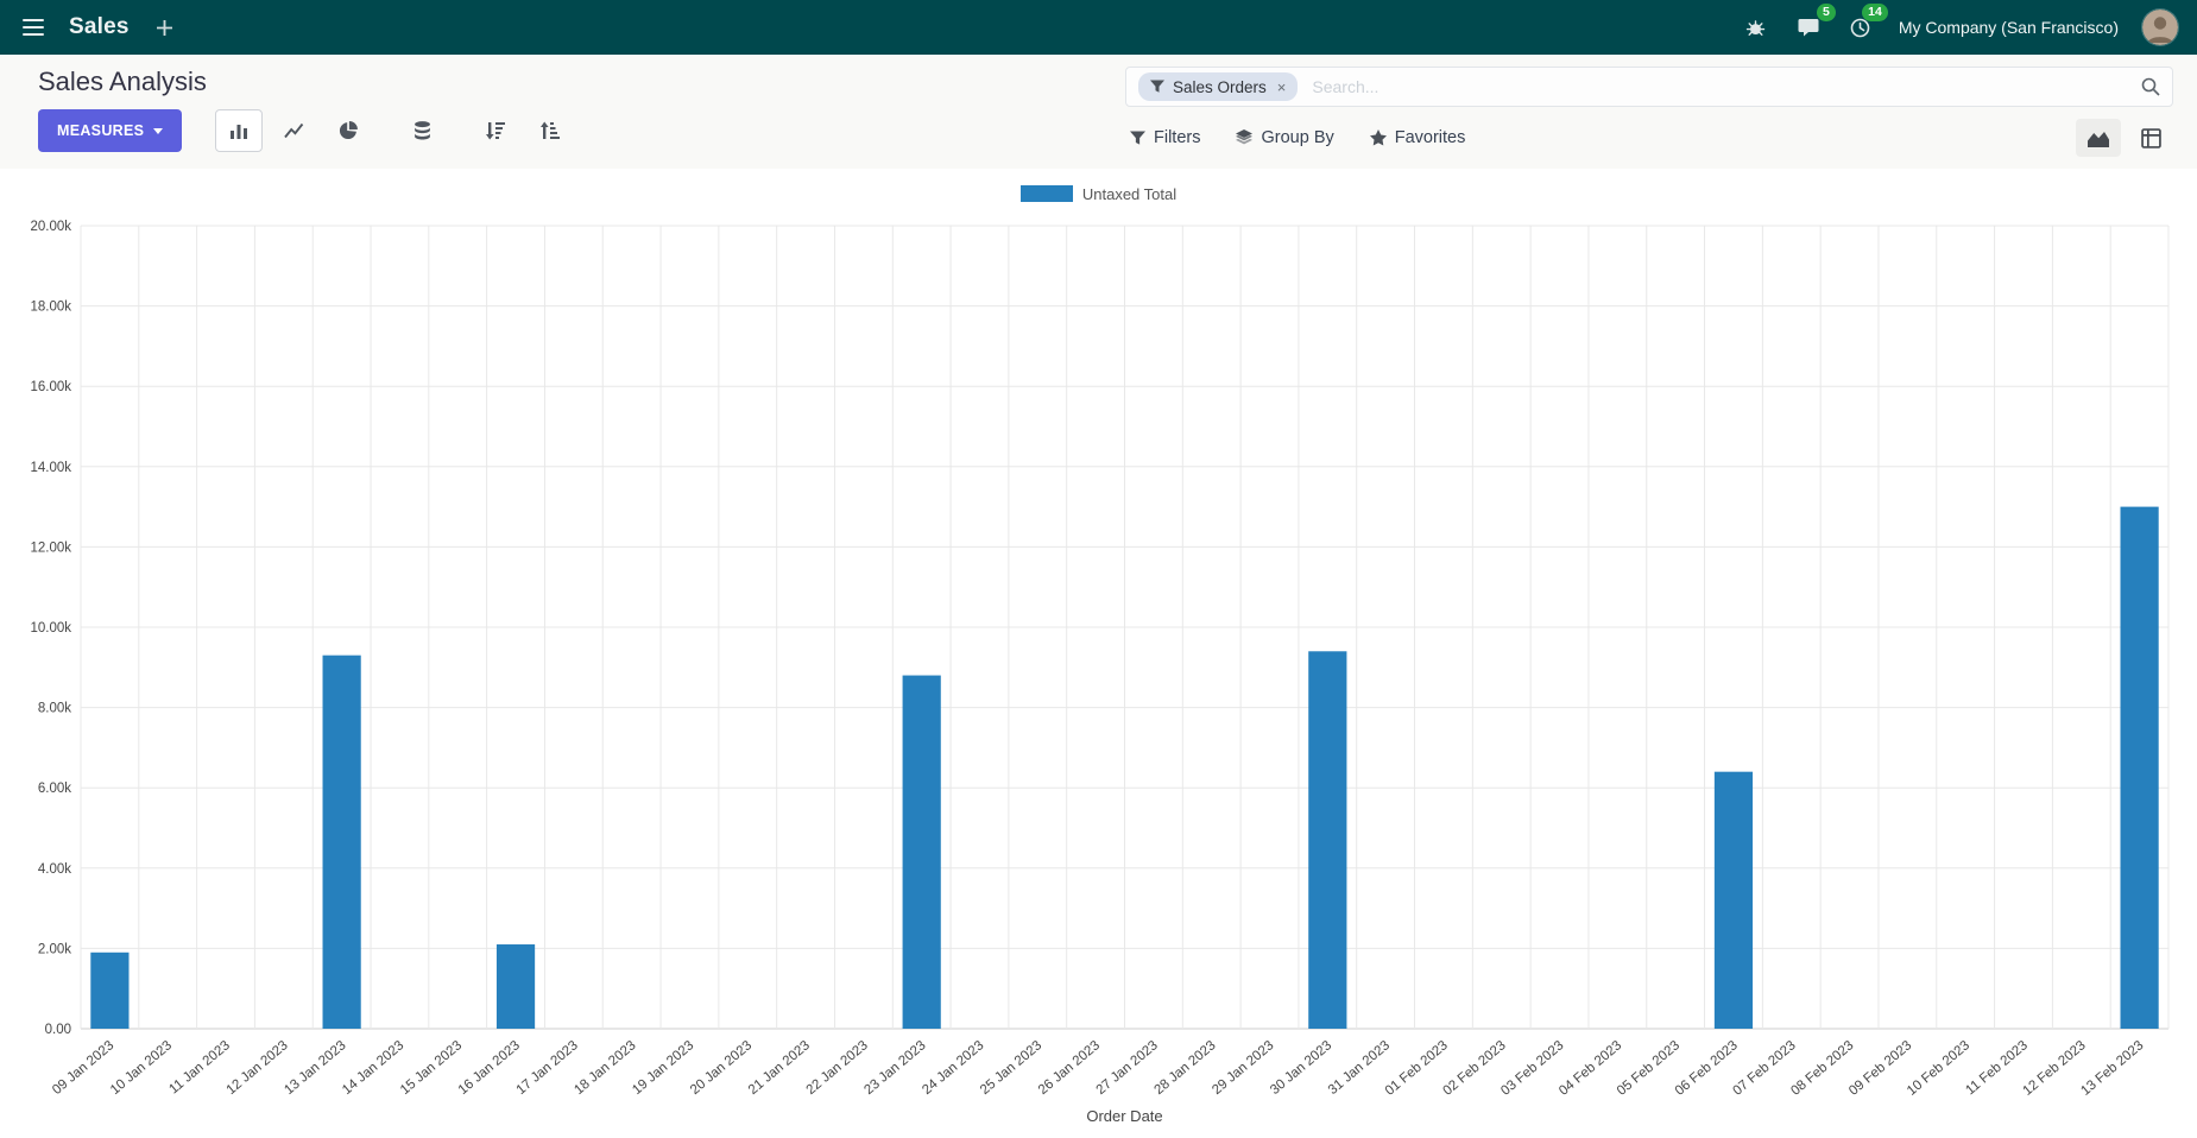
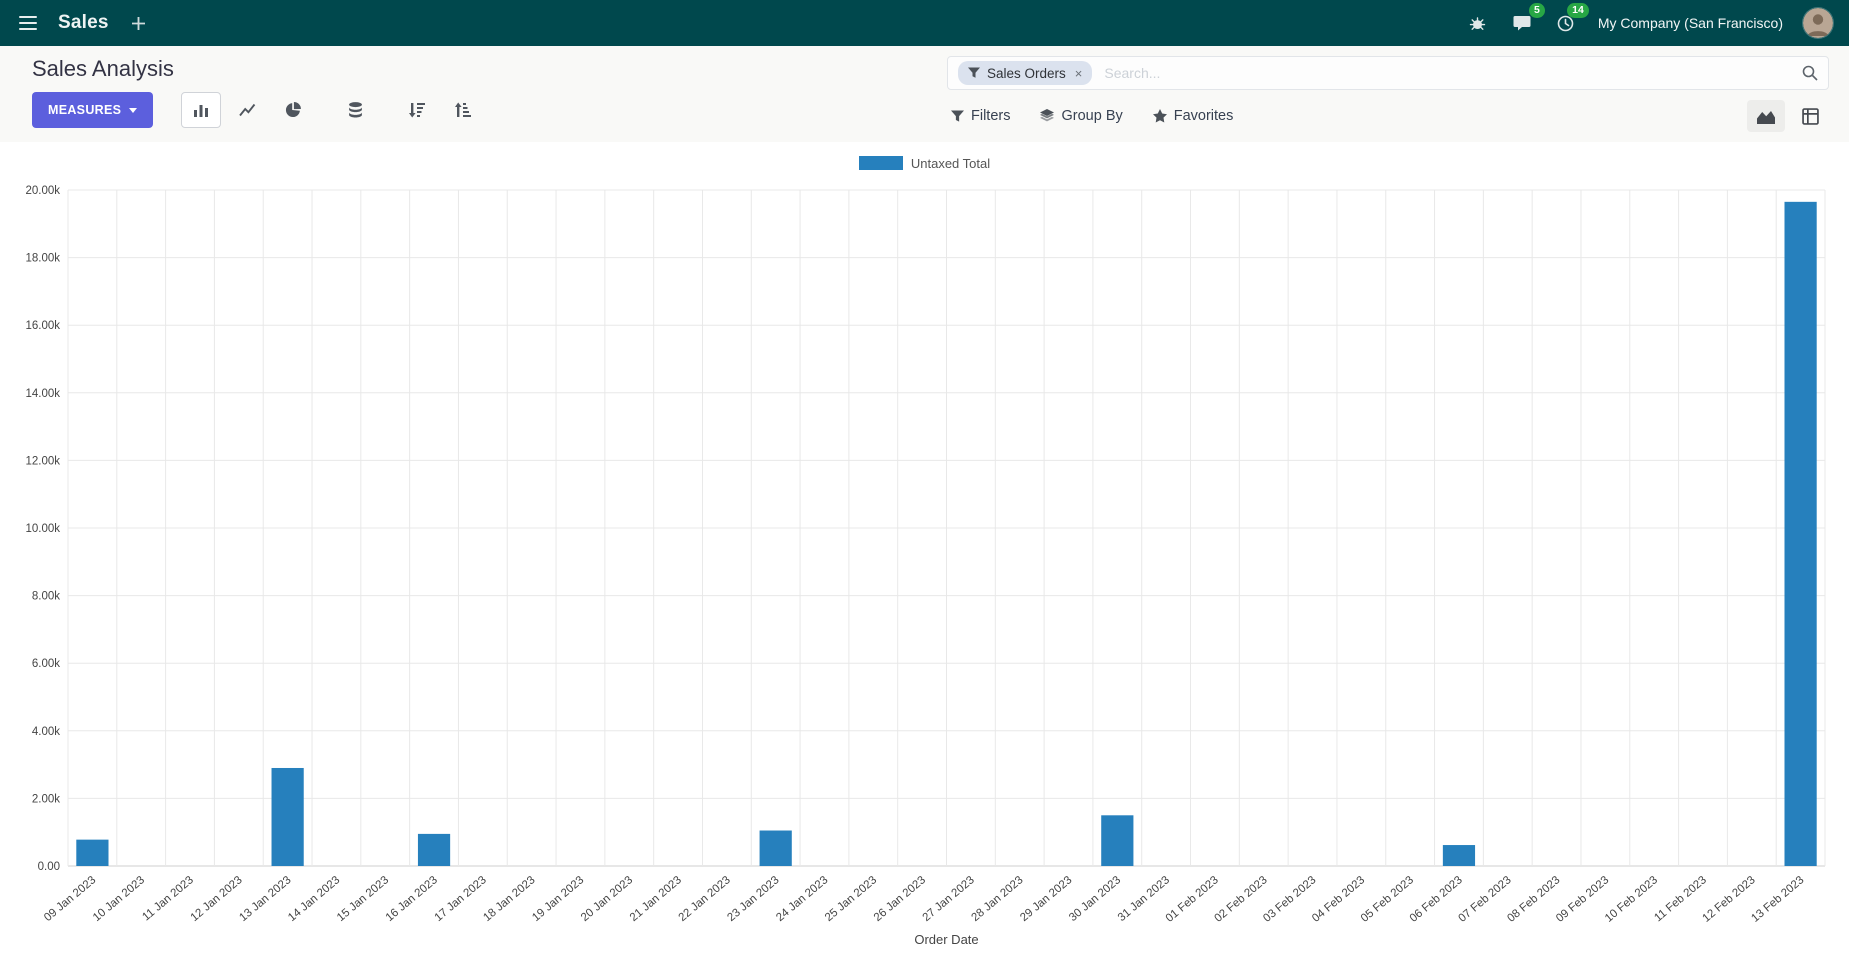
09 Jan 2023: 1.9k -> 0.8k
13 Jan 2023: 9.3k -> 2.9k
16 Jan 2023: 2.1k -> 1.0k
23 Jan 2023: 8.8k -> 1.0k
30 Jan 2023: 9.4k -> 1.5k
06 Feb 2023: 6.4k -> 0.6k
13 Feb 2023: 13.0k -> 19.6k
